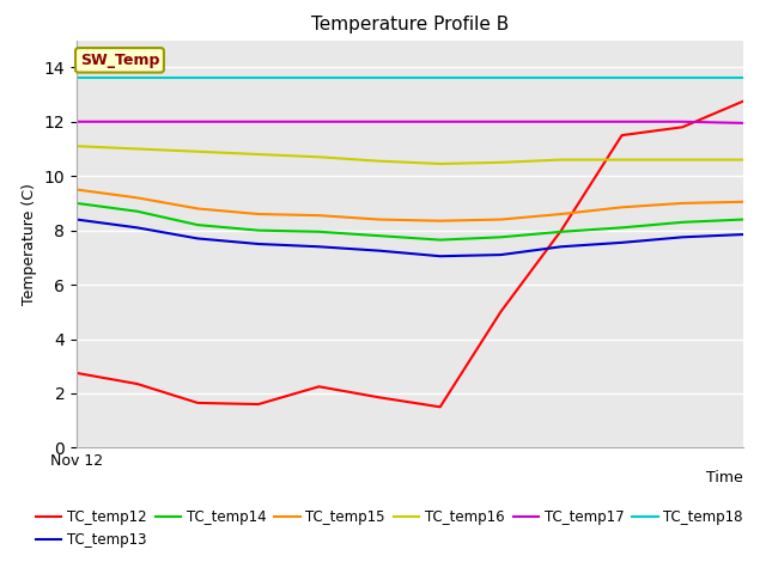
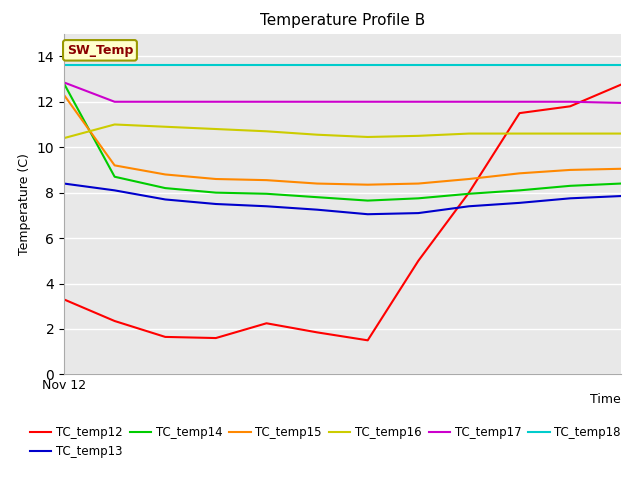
TC_temp12/Nov 12: 2.75 -> 3.30
TC_temp14/Nov 12: 9.00 -> 12.80
TC_temp15/Nov 12: 9.50 -> 12.30
TC_temp16/Nov 12: 11.10 -> 10.40
TC_temp17/Nov 12: 12.00 -> 12.85
